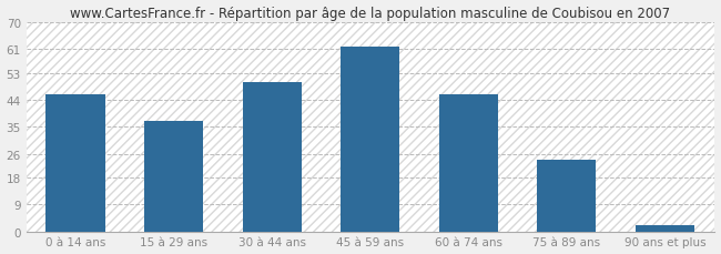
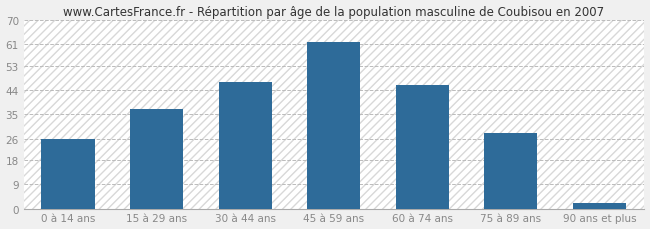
0 à 14 ans: 46 -> 26
30 à 44 ans: 50 -> 47
75 à 89 ans: 24 -> 28
